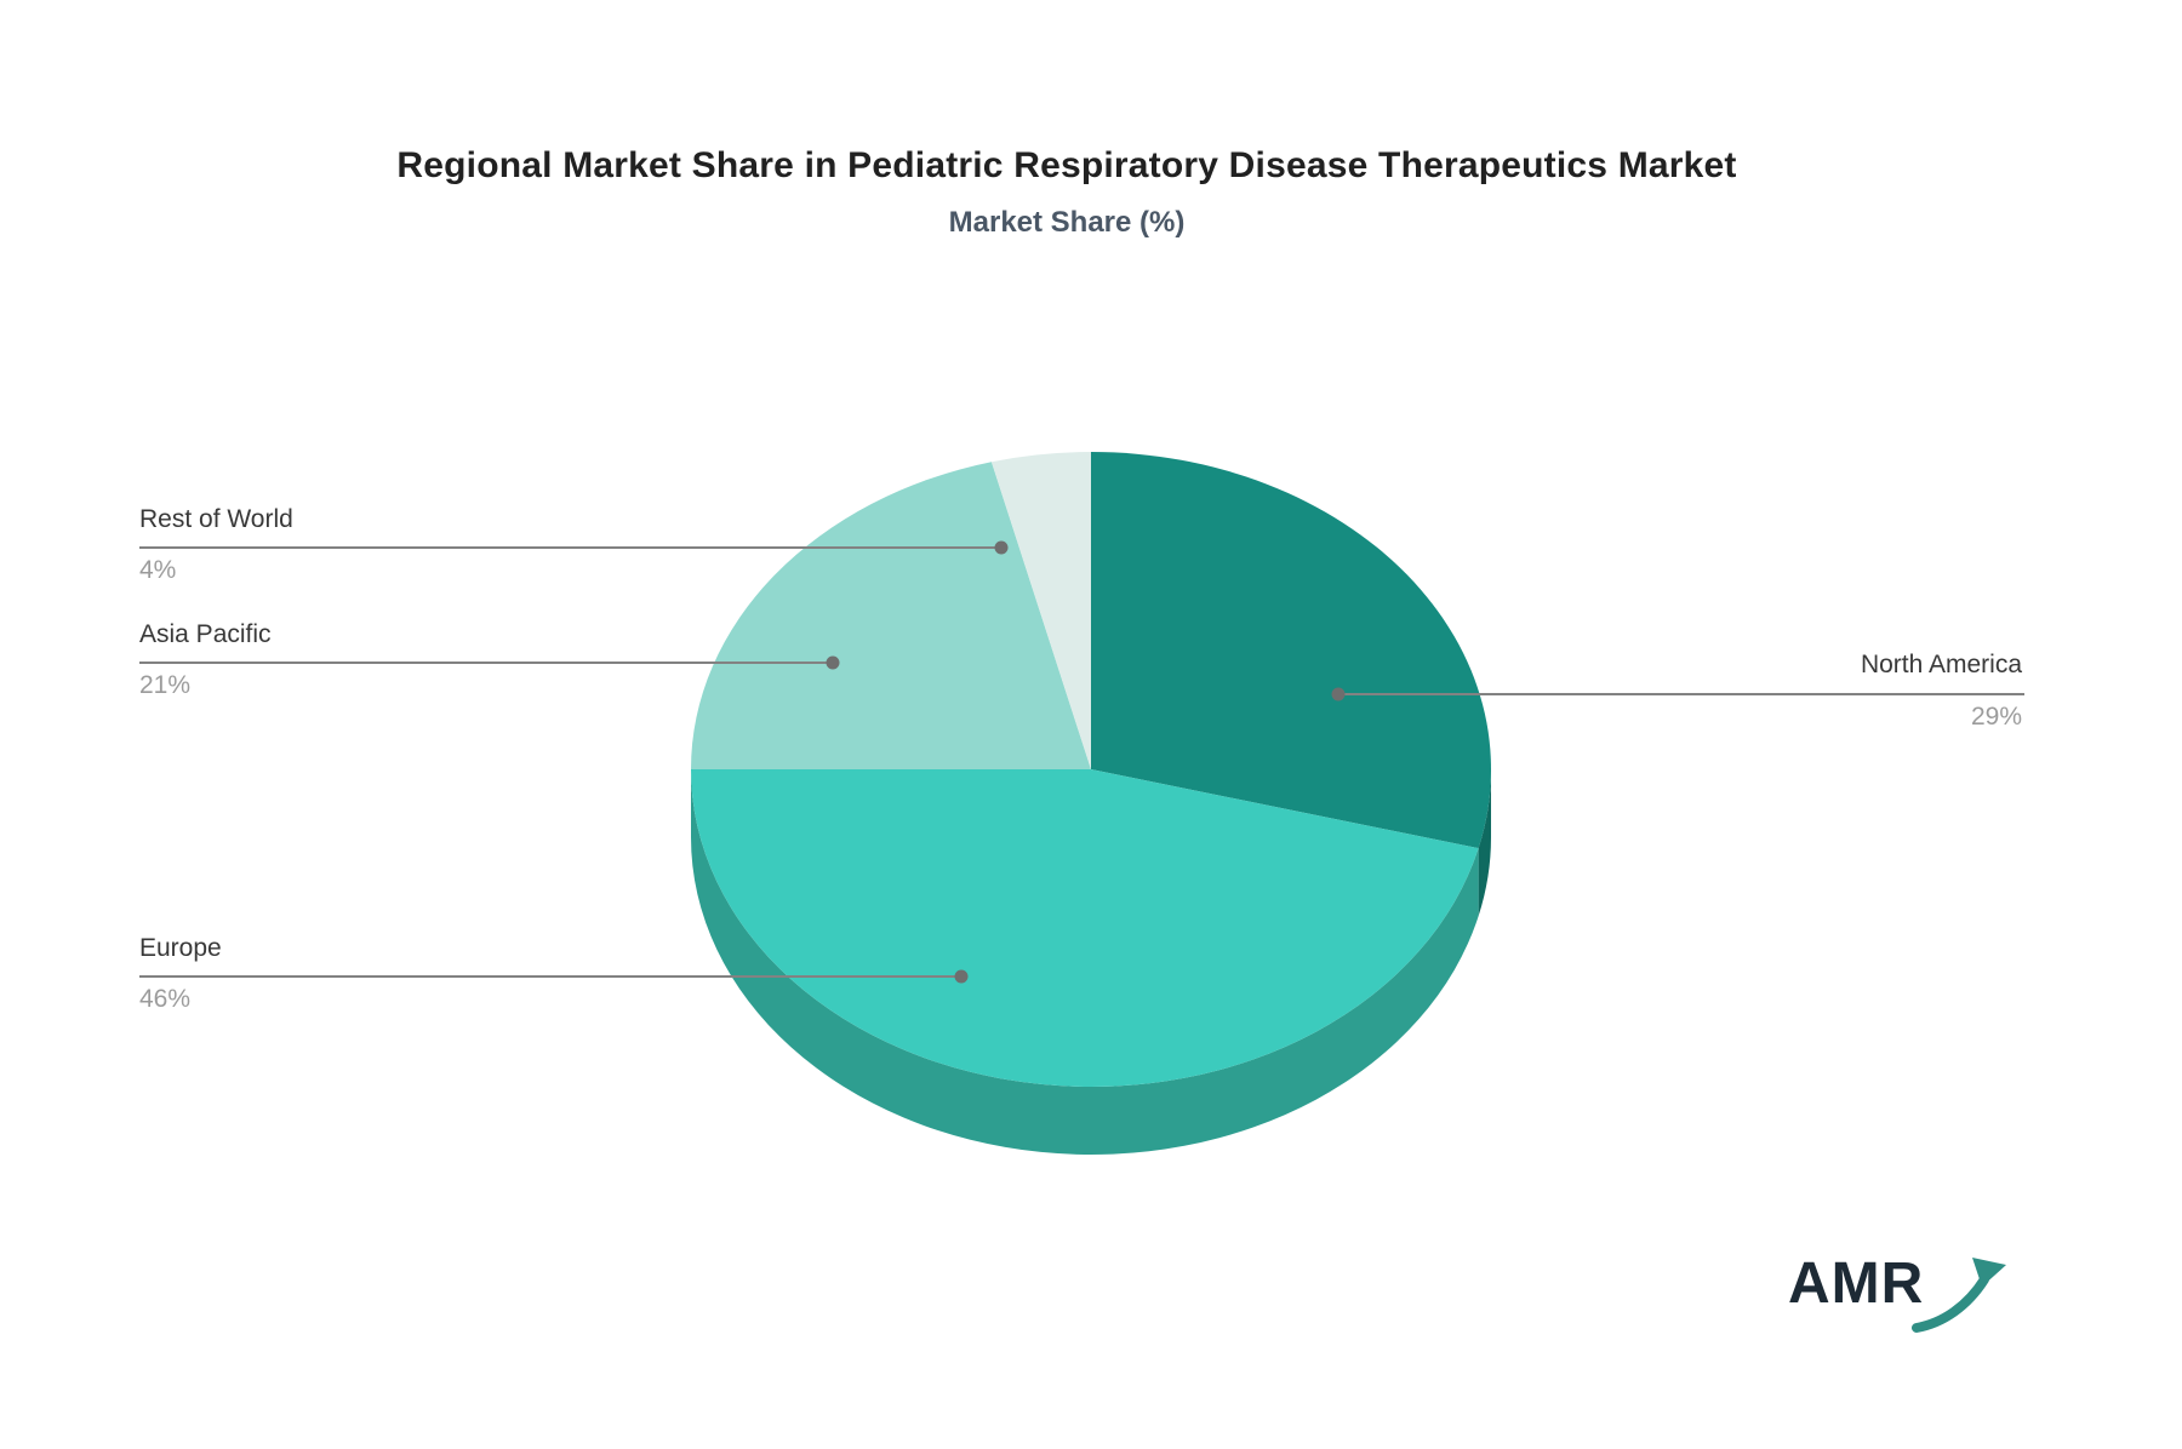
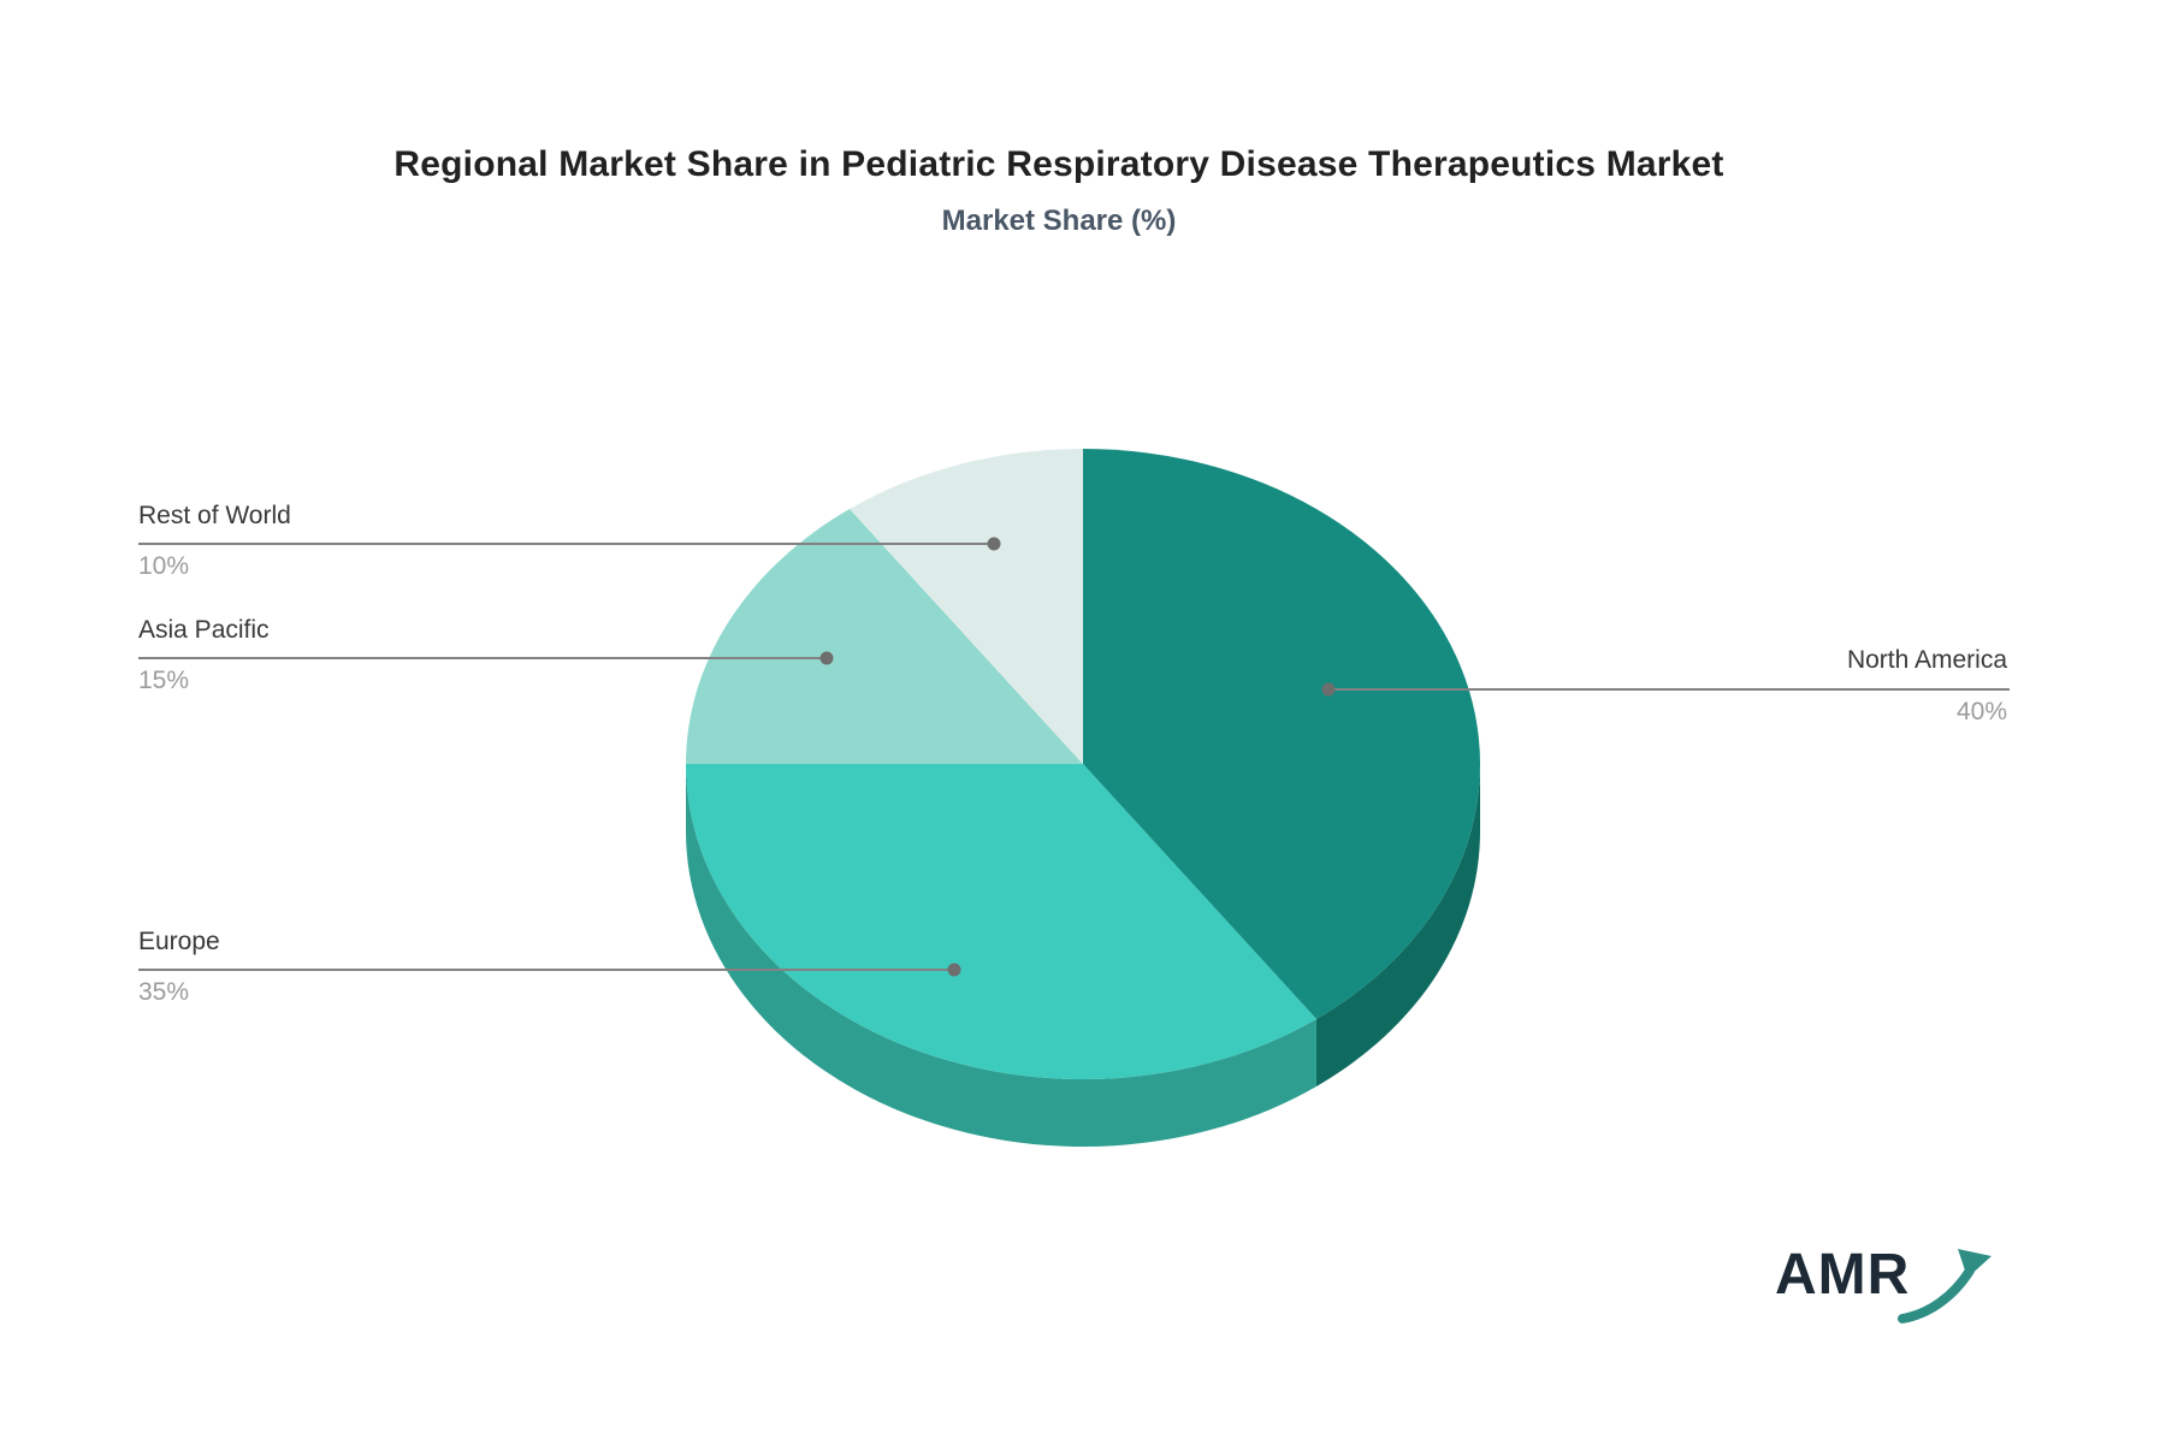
North America: 29% -> 40%
Europe: 46% -> 35%
Asia Pacific: 21% -> 15%
Rest of World: 4% -> 10%
